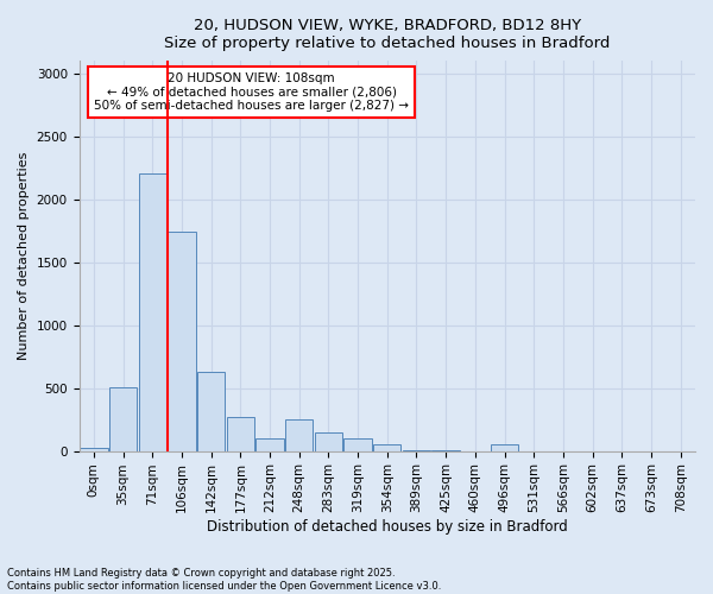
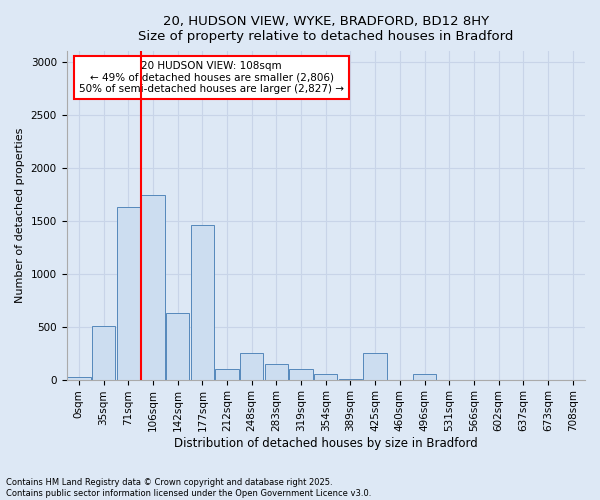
71sqm: 2200 -> 1630
177sqm: 270 -> 1460
425sqm: 0 -> 250
